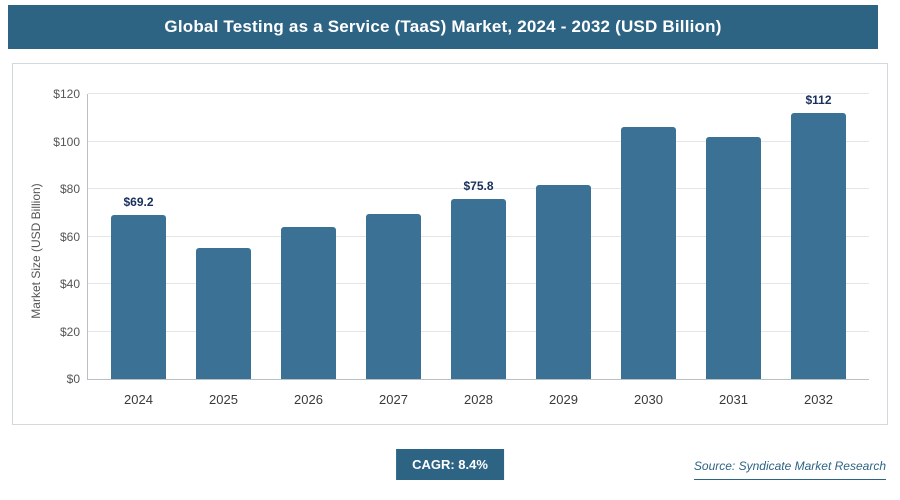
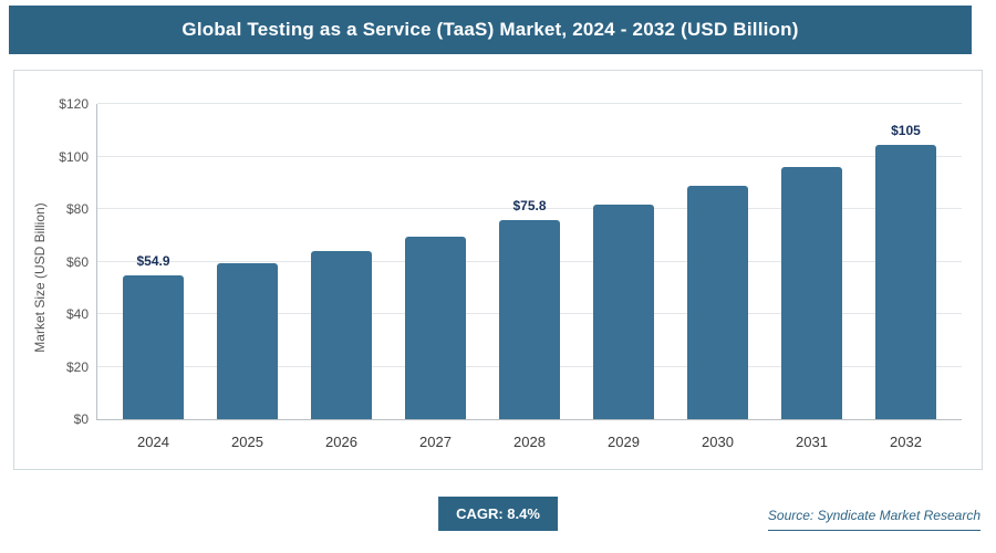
2024: $69.2 -> $54.9
2025: $55 -> $59
2030: $106 -> $89
2031: $102 -> $96
2032: $112 -> $105
